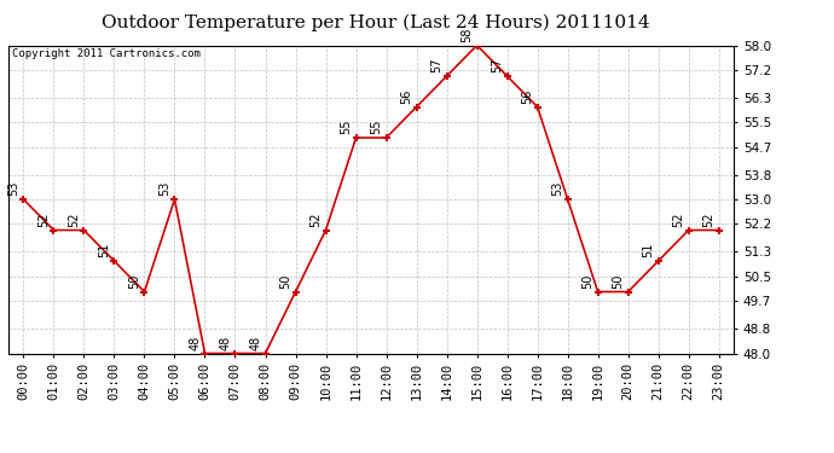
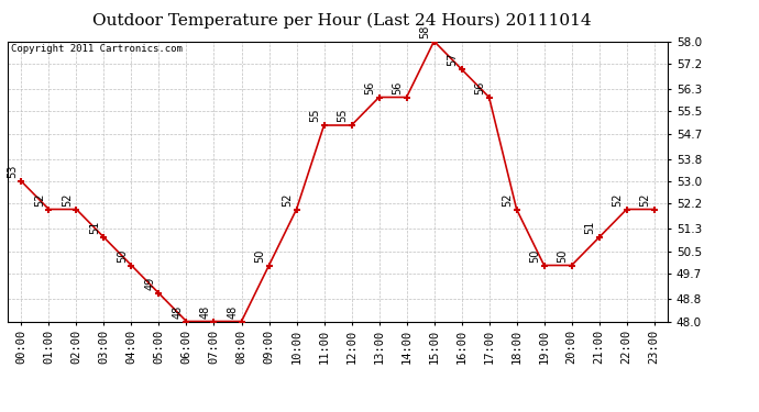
05:00: 53 -> 49
14:00: 57 -> 56
18:00: 53 -> 52
